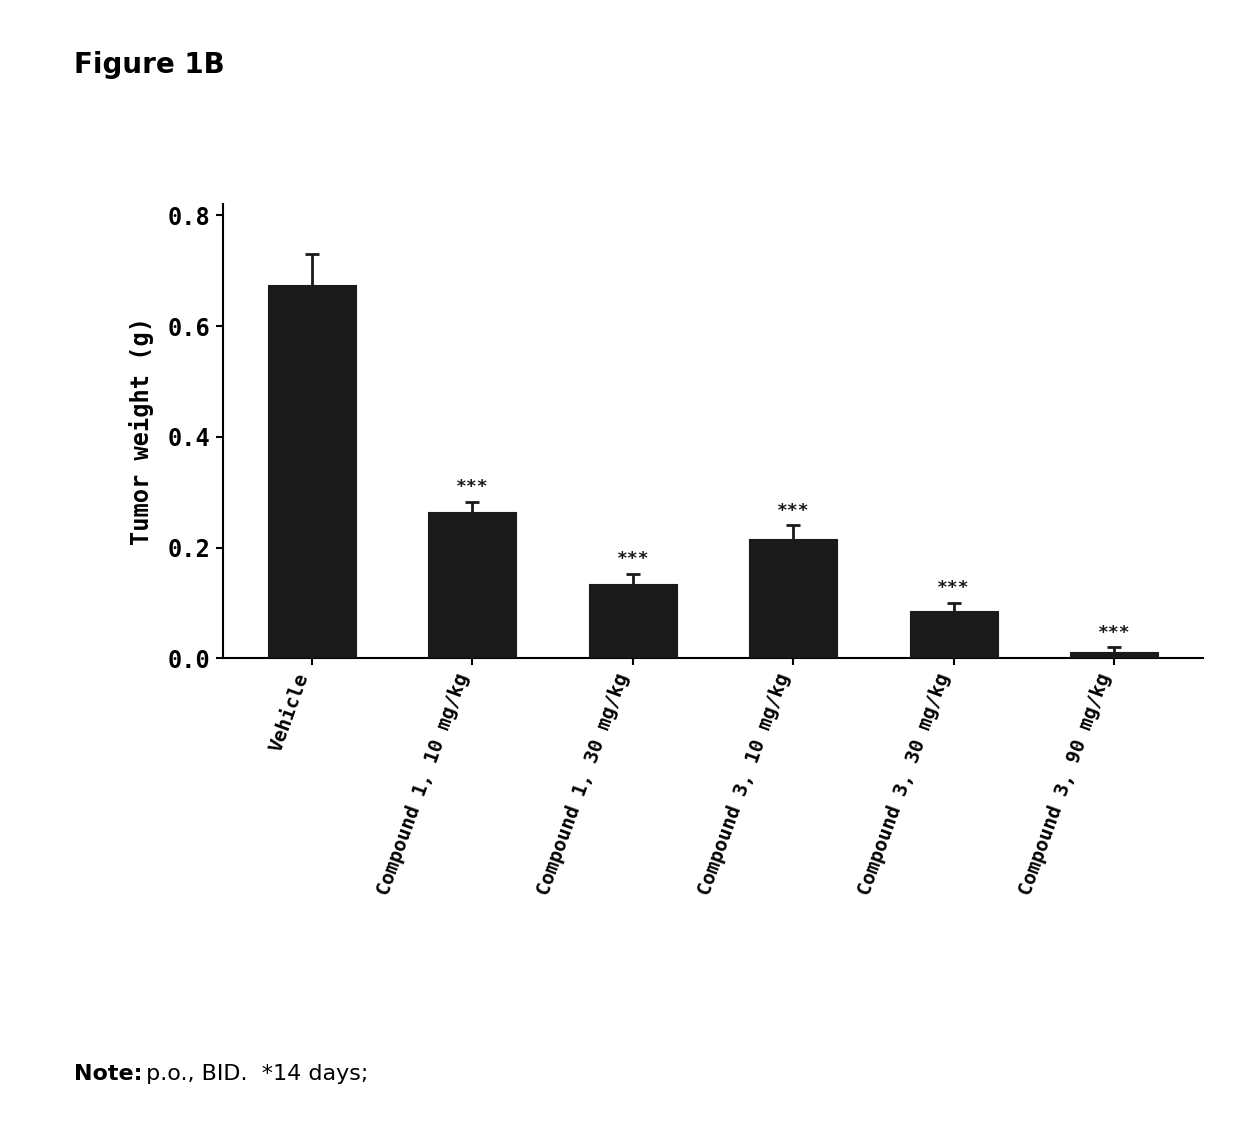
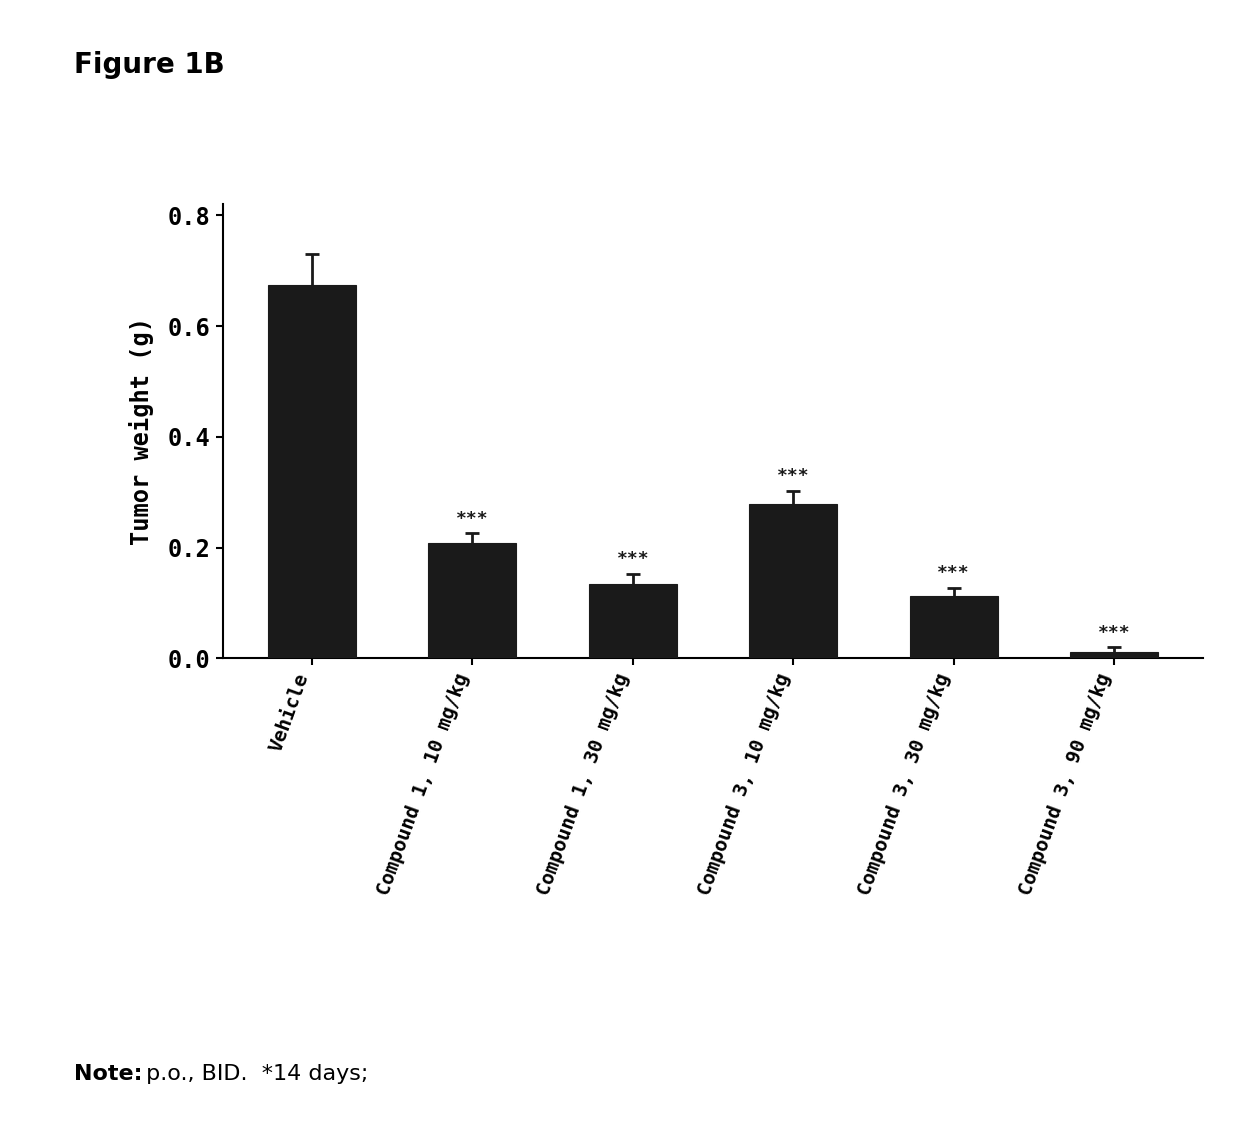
Compound 1, 10 mg/kg: 0.265 -> 0.208
Compound 3, 10 mg/kg: 0.215 -> 0.278
Compound 3, 30 mg/kg: 0.085 -> 0.112
